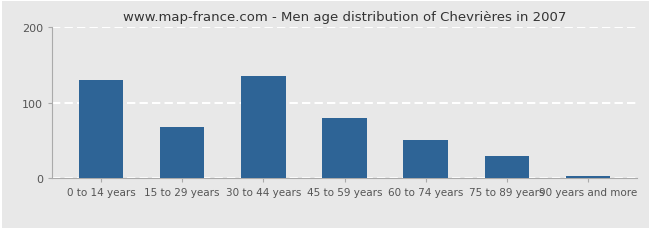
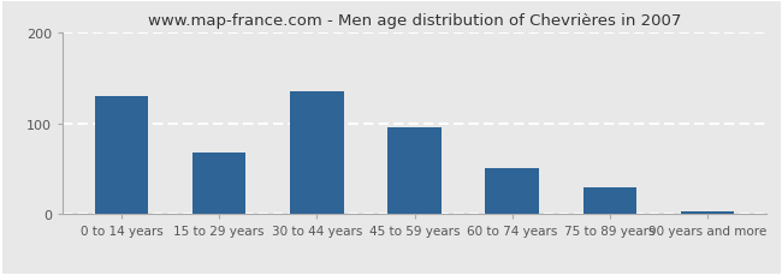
45 to 59 years: 80 -> 96
